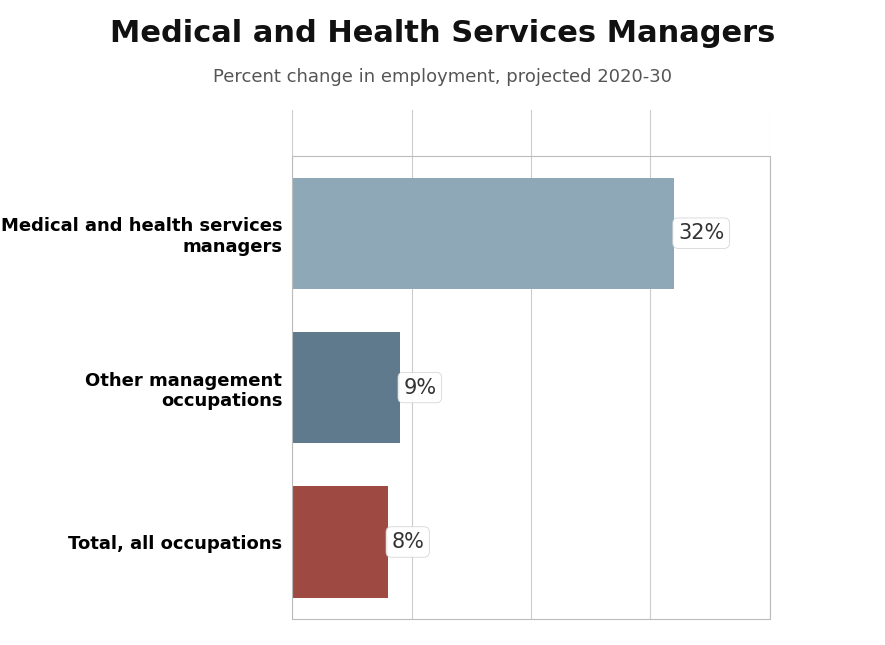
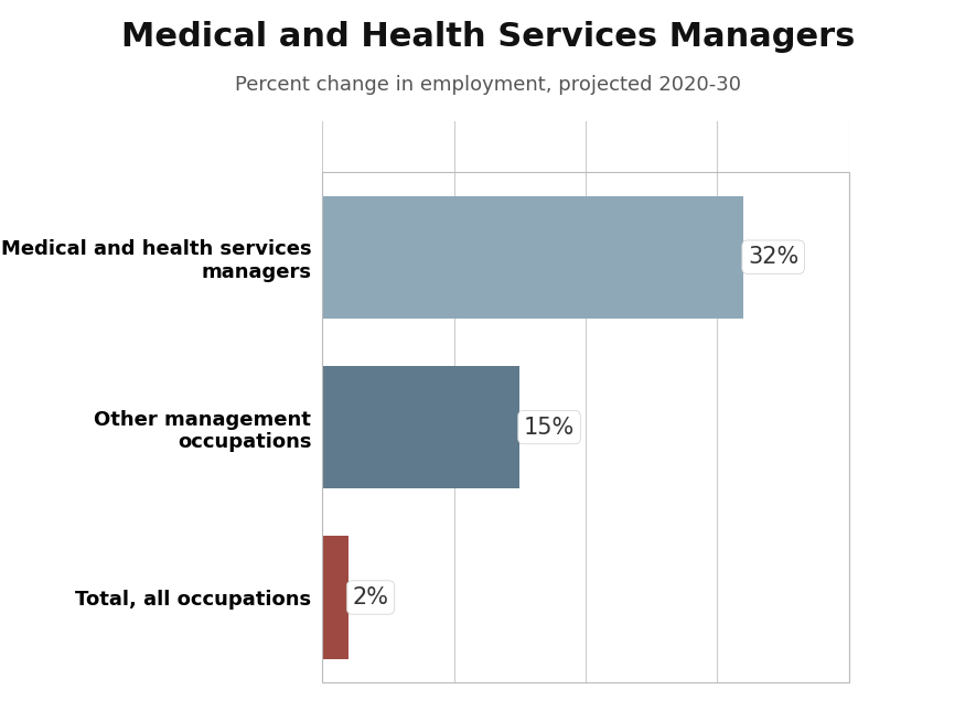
Other management occupations: 9% -> 15%
Total, all occupations: 8% -> 2%
